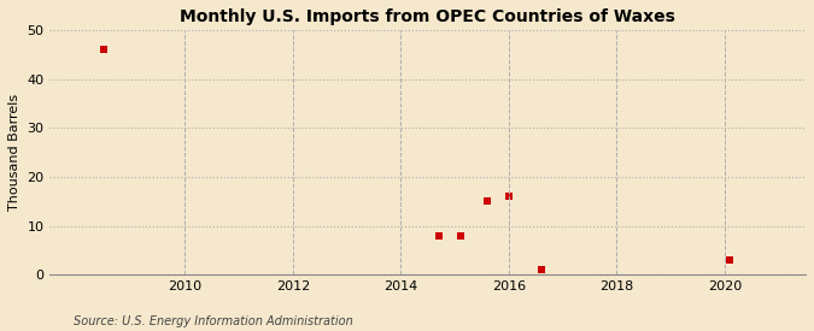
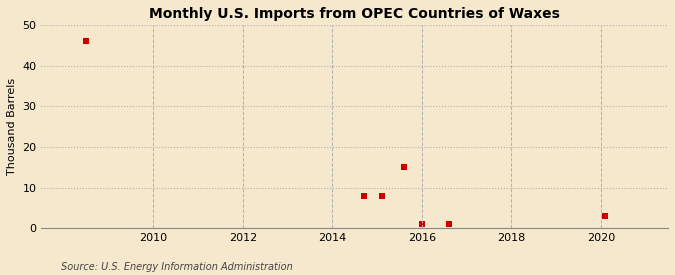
2016: 16 -> 1
